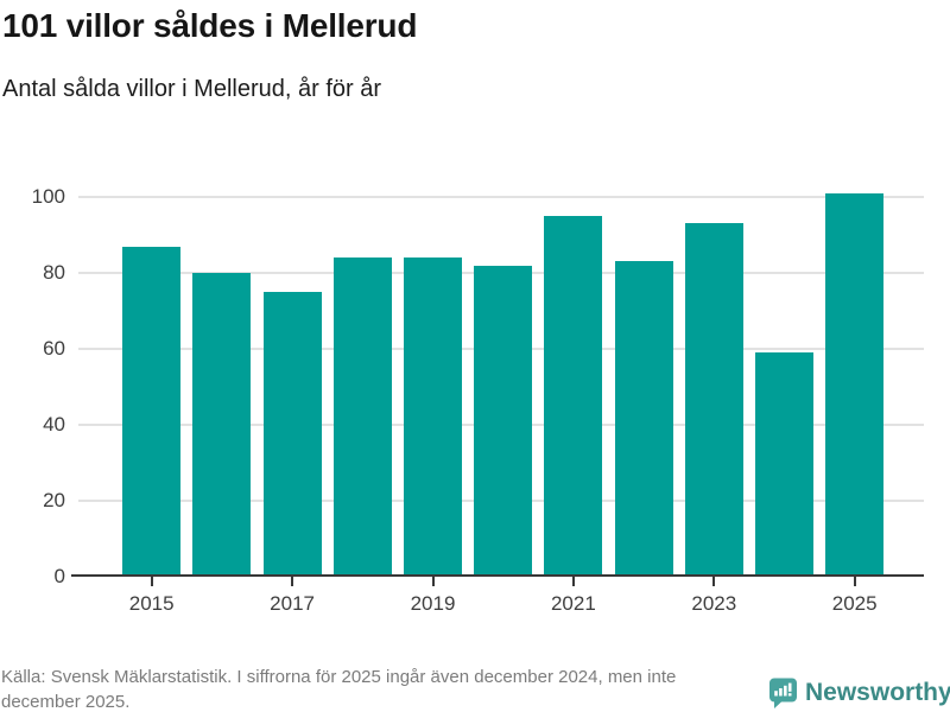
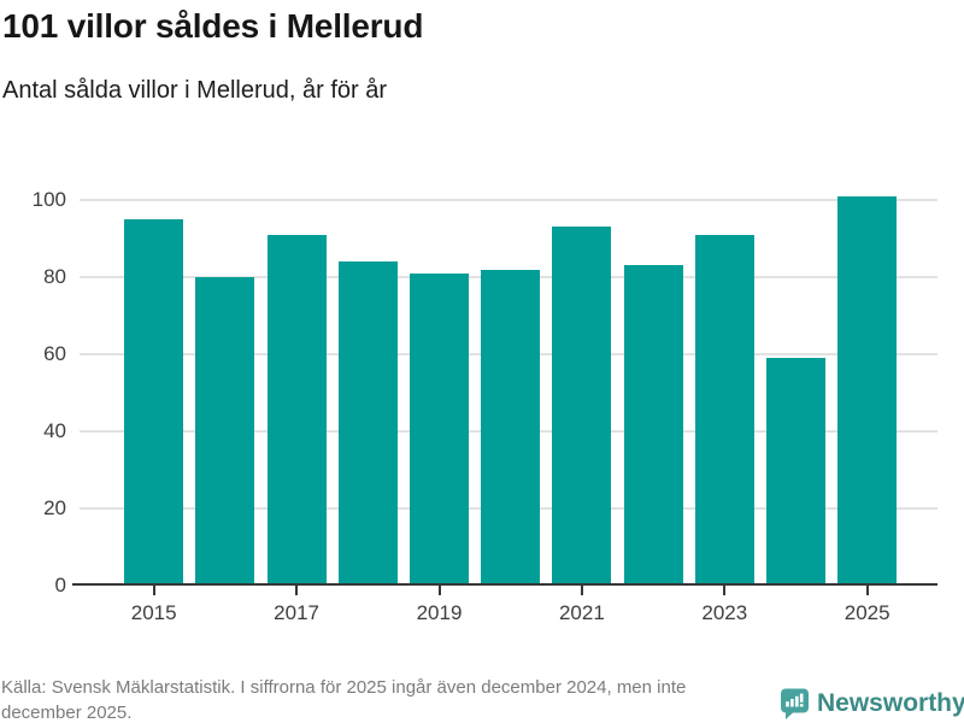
2015: 87 -> 95
2017: 75 -> 91
2019: 84 -> 81
2021: 95 -> 93
2023: 93 -> 91
